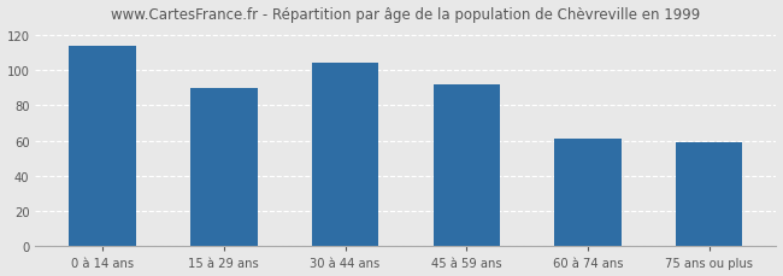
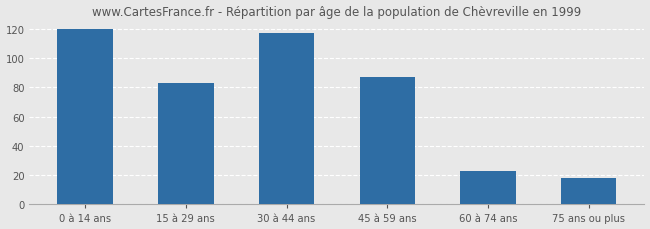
0 à 14 ans: 114 -> 120
15 à 29 ans: 90 -> 83
30 à 44 ans: 104 -> 117
45 à 59 ans: 92 -> 87
60 à 74 ans: 61 -> 23
75 ans ou plus: 59 -> 18
